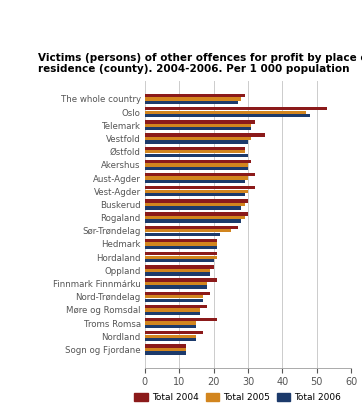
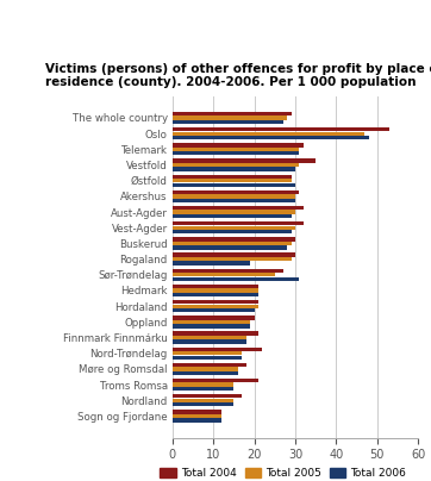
Total 2006/Rogaland: 28 -> 19
Total 2006/Sør-Trøndelag: 22 -> 31
Total 2004/Nord-Trøndelag: 19 -> 22
